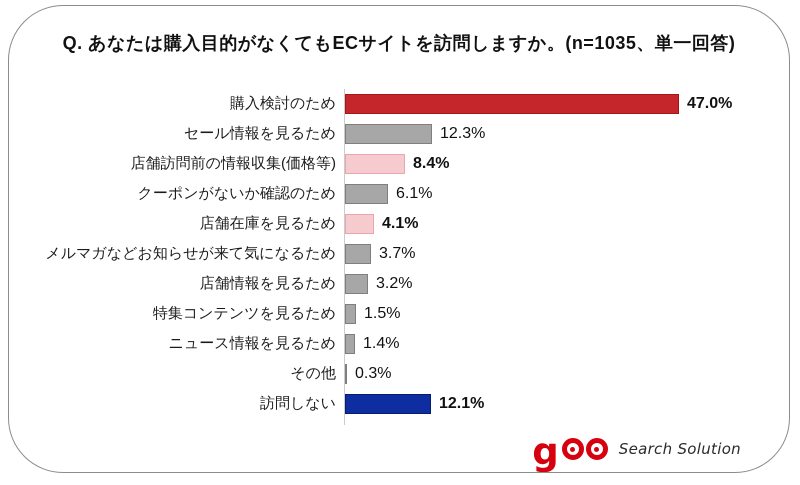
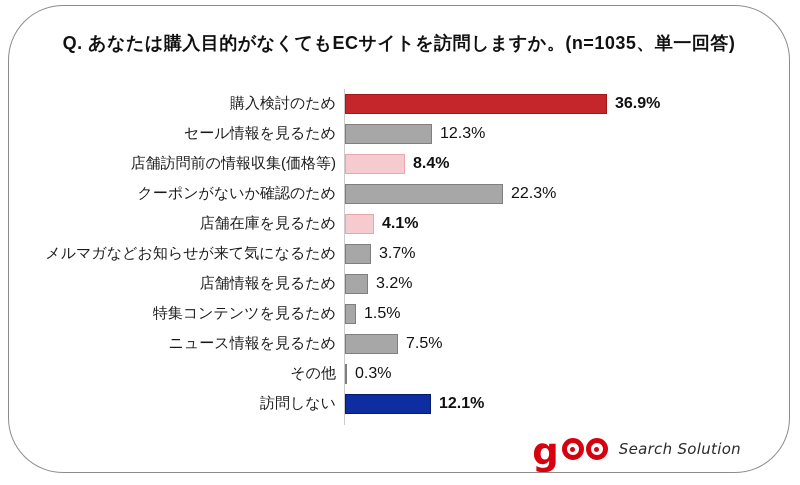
購入検討のため: 47.0% -> 36.9%
クーポンがないか確認のため: 6.1% -> 22.3%
ニュース情報を見るため: 1.4% -> 7.5%
